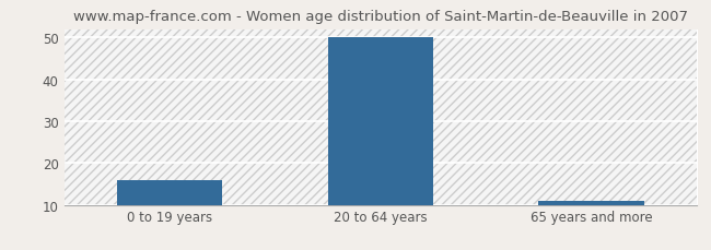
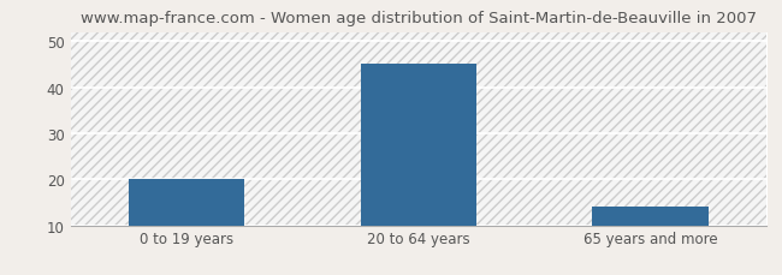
0 to 19 years: 16 -> 20
20 to 64 years: 50 -> 45
65 years and more: 11 -> 14
